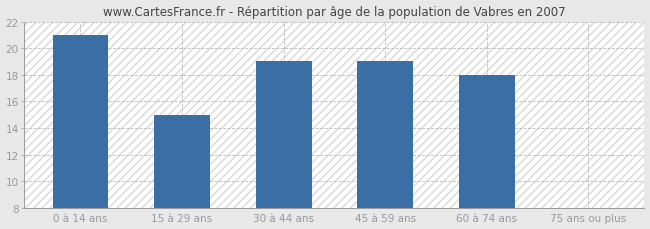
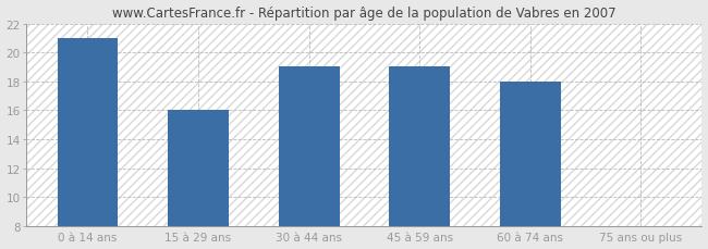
15 à 29 ans: 15 -> 16
